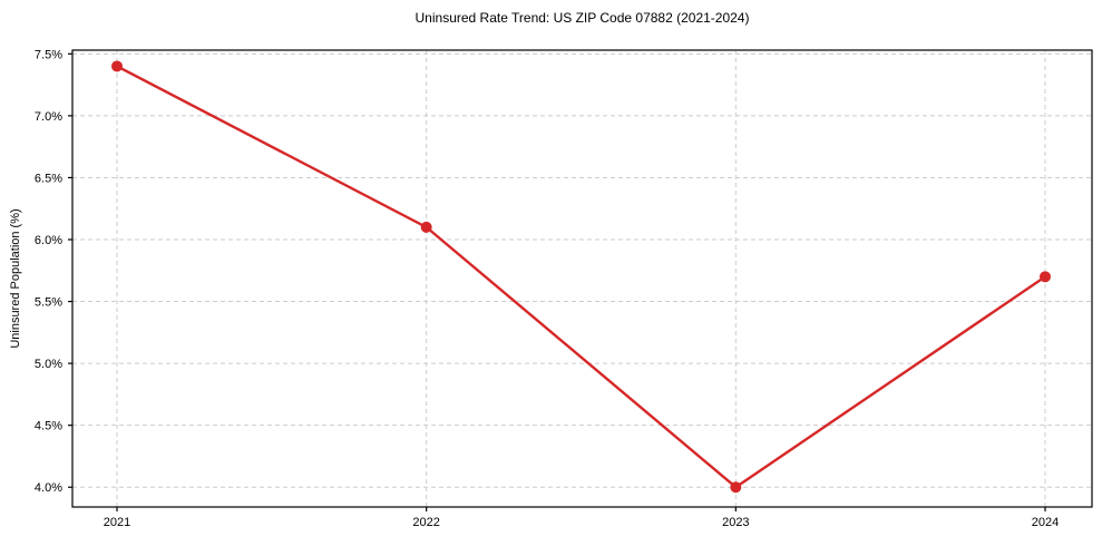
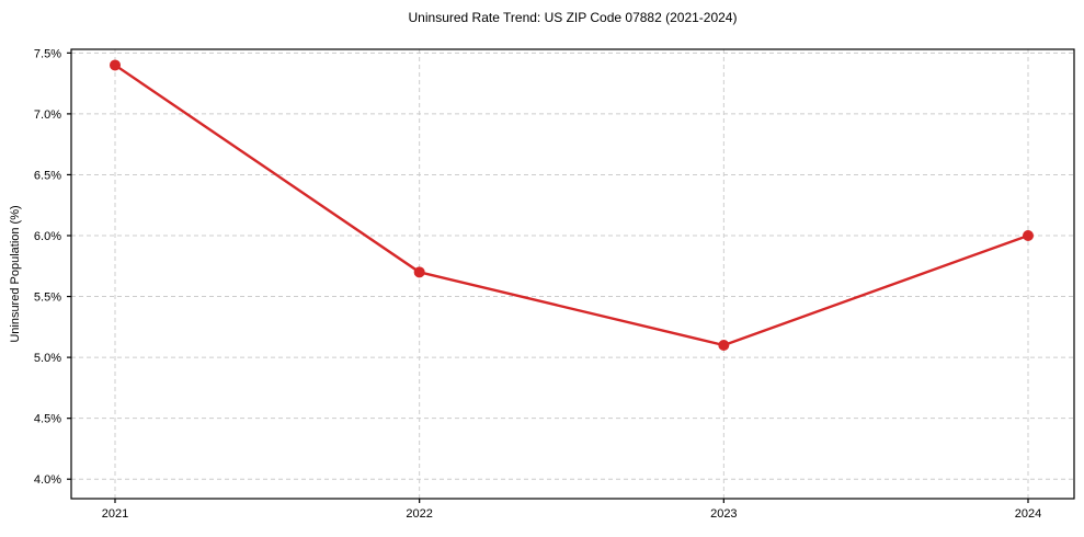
2022: 6.1% -> 5.7%
2023: 4.0% -> 5.1%
2024: 5.7% -> 6.0%
